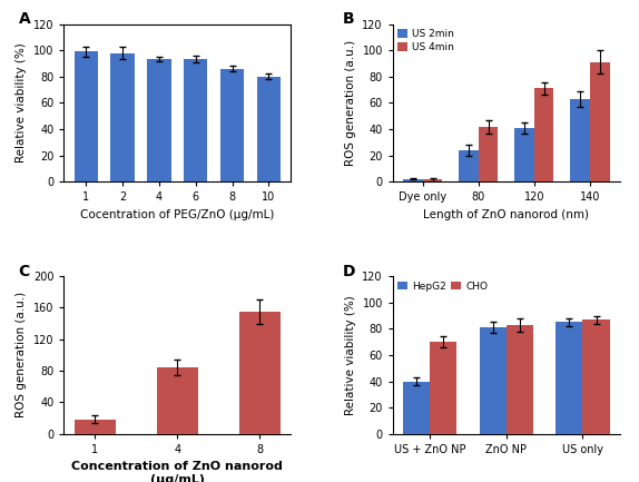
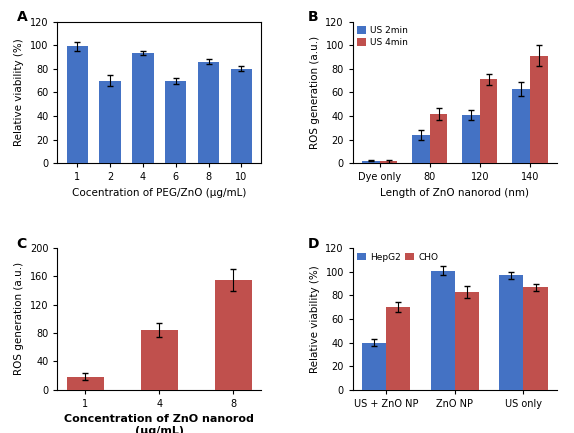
2: 98 -> 70
6: 94 -> 70
HepG2/ZnO NP: 81 -> 101
HepG2/US only: 85 -> 97
